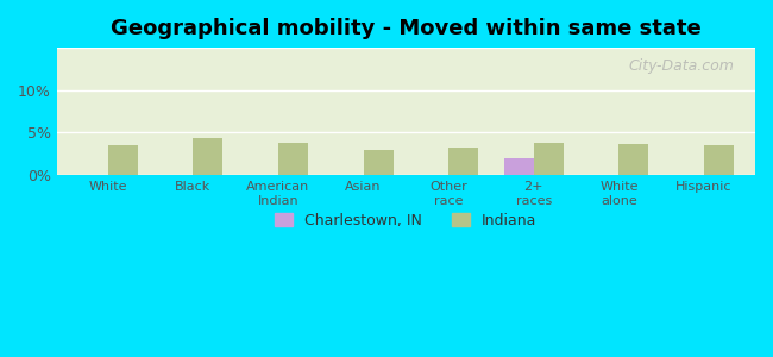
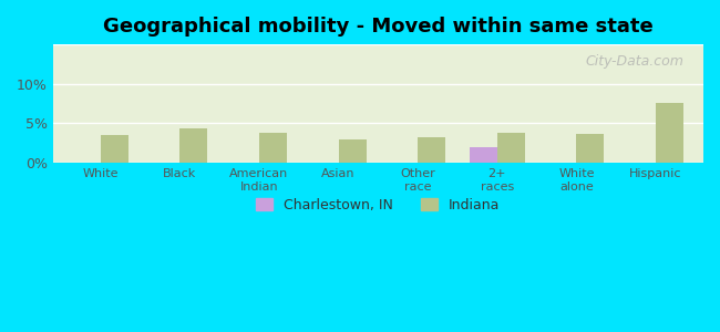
Indiana/Hispanic: 3.5% -> 7.6%
